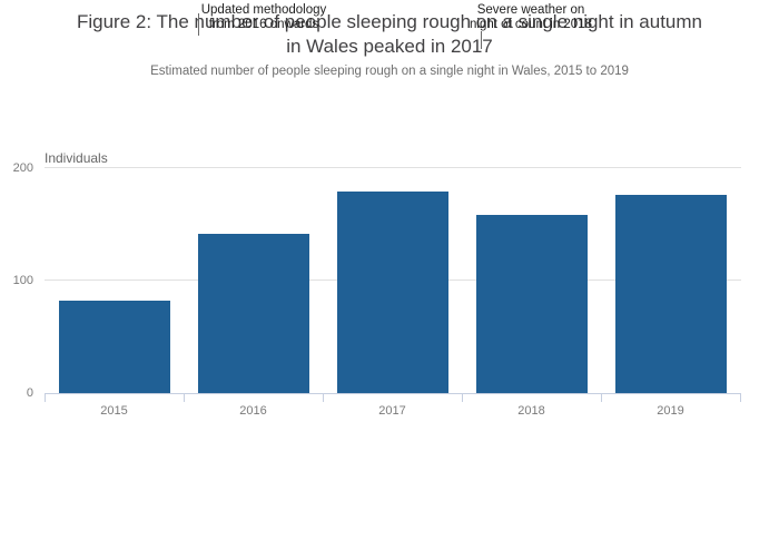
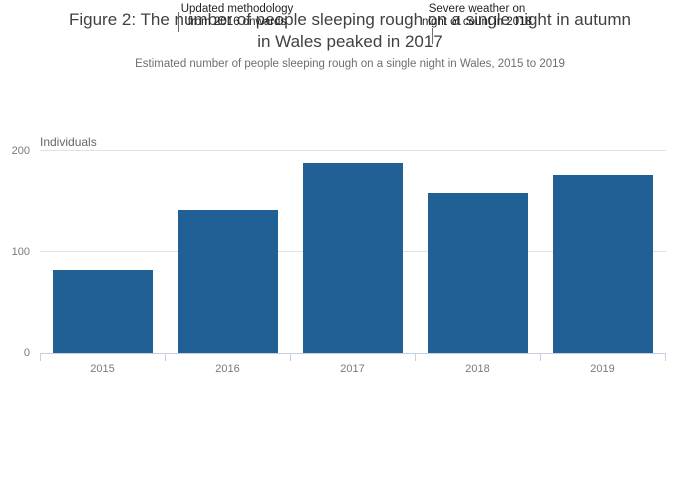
2017: 179 -> 188
